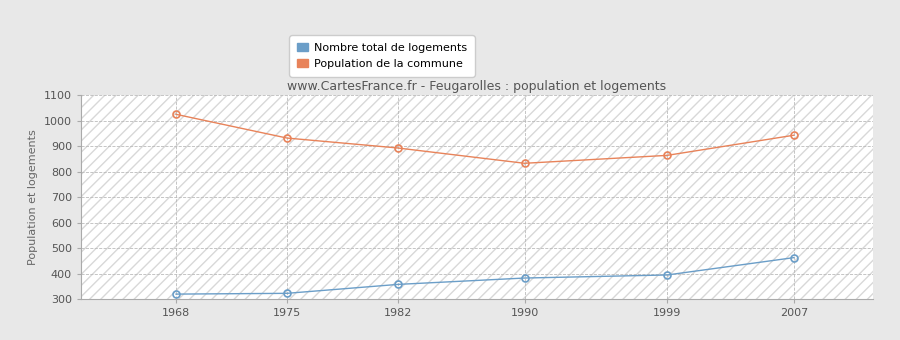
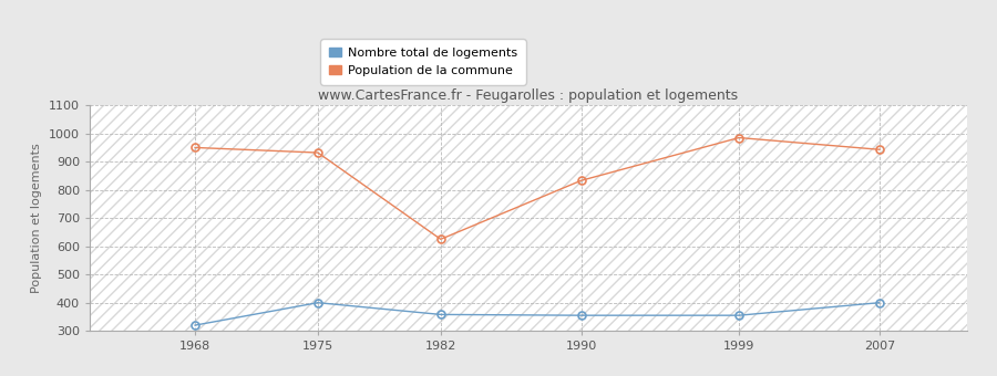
Population de la commune/1968: 1025 -> 950
Nombre total de logements/1975: 323 -> 400
Population de la commune/1982: 893 -> 625
Nombre total de logements/1990: 383 -> 355
Nombre total de logements/1999: 395 -> 355
Population de la commune/1999: 864 -> 985
Nombre total de logements/2007: 463 -> 400
